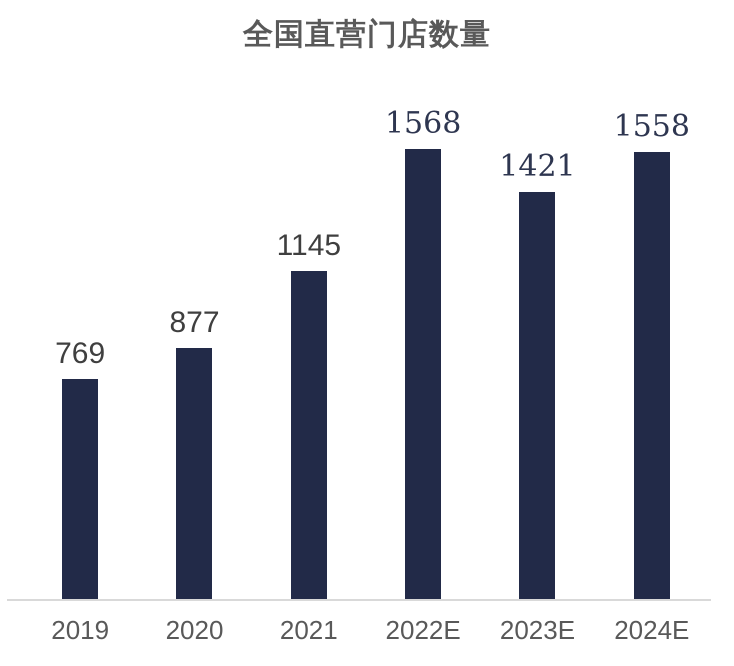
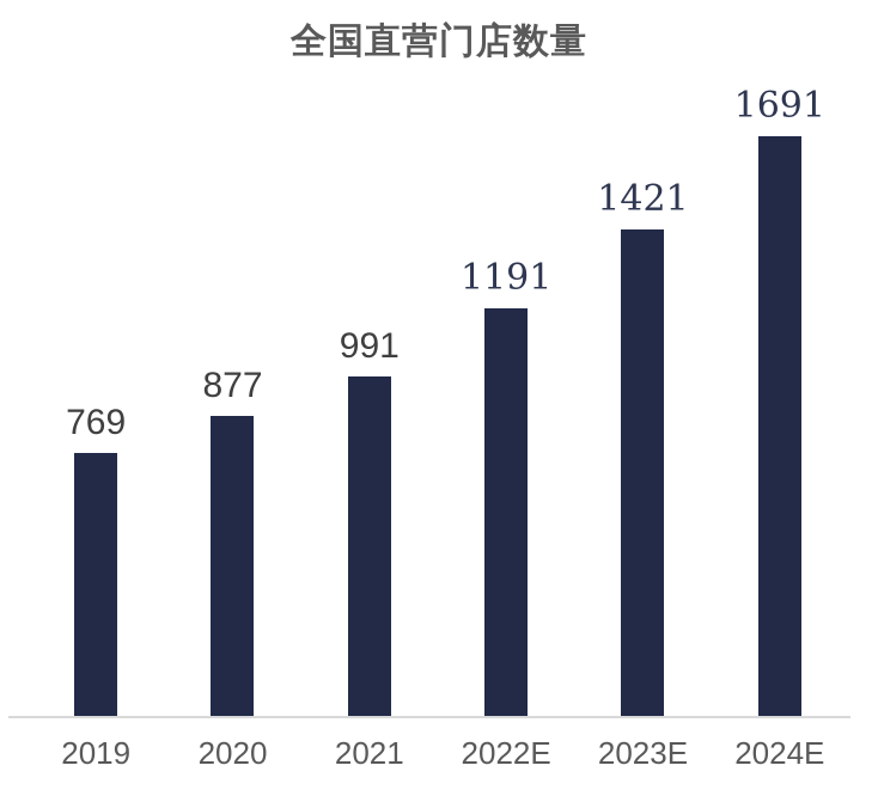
2021: 1145 -> 991
2022E: 1568 -> 1191
2024E: 1558 -> 1691
